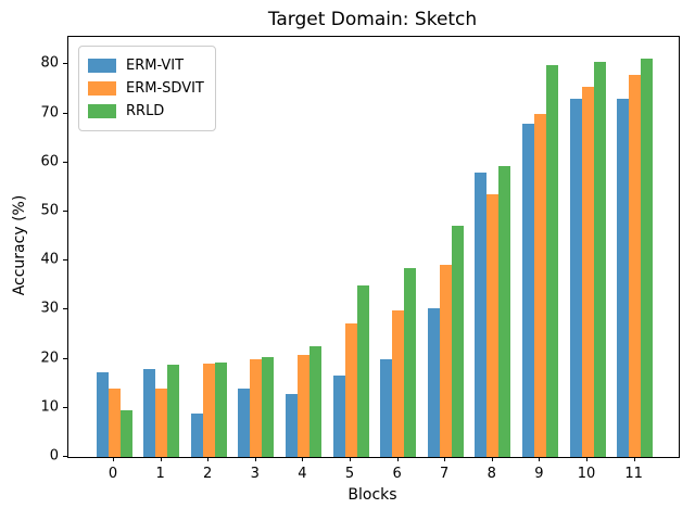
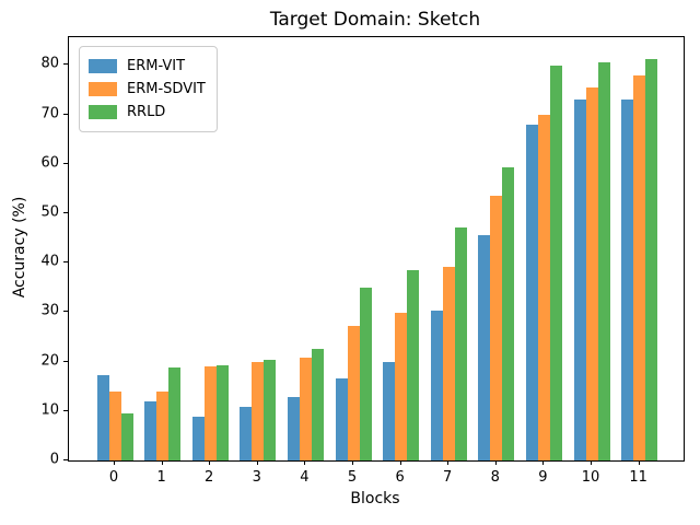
ERM-VIT/1: 18 -> 12
ERM-VIT/3: 14 -> 11
ERM-VIT/8: 58 -> 46
